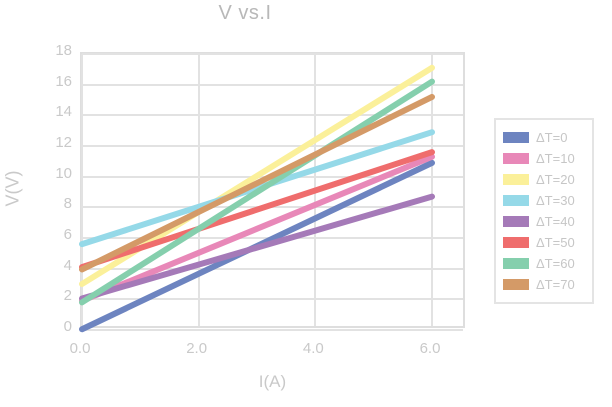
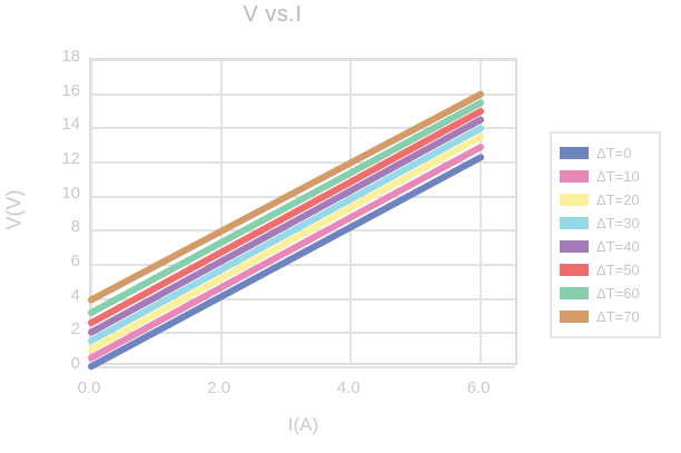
ΔT=10/0.0: 1.9 -> 0.6
ΔT=20/0.0: 3.0 -> 1.1
ΔT=30/0.0: 5.6 -> 1.6
ΔT=50/0.0: 4.1 -> 2.6
ΔT=60/0.0: 1.8 -> 3.2
ΔT=0/6.0: 10.9 -> 12.3
ΔT=10/6.0: 11.3 -> 12.9
ΔT=20/6.0: 17.1 -> 13.5
ΔT=30/6.0: 12.9 -> 14.0
ΔT=40/6.0: 8.7 -> 14.5
ΔT=50/6.0: 11.6 -> 15.0
ΔT=60/6.0: 16.2 -> 15.5
ΔT=70/6.0: 15.2 -> 16.0
